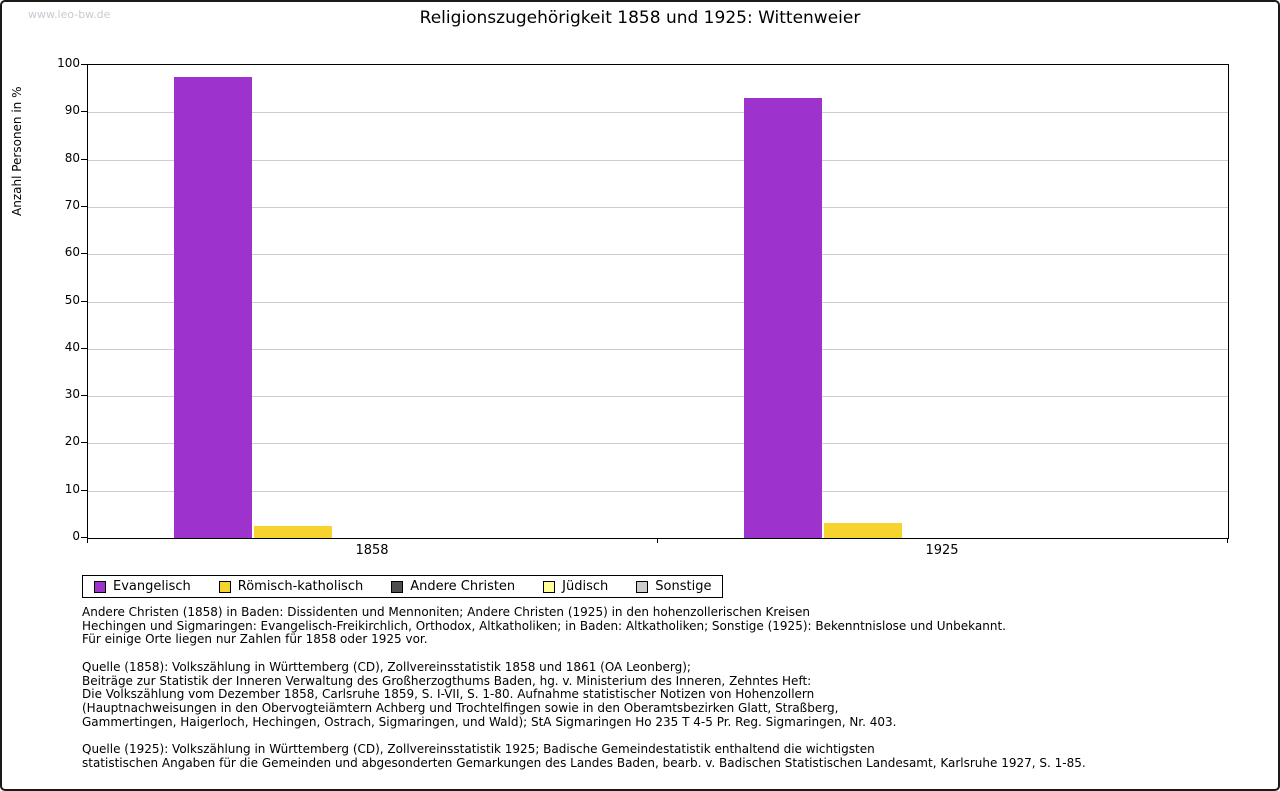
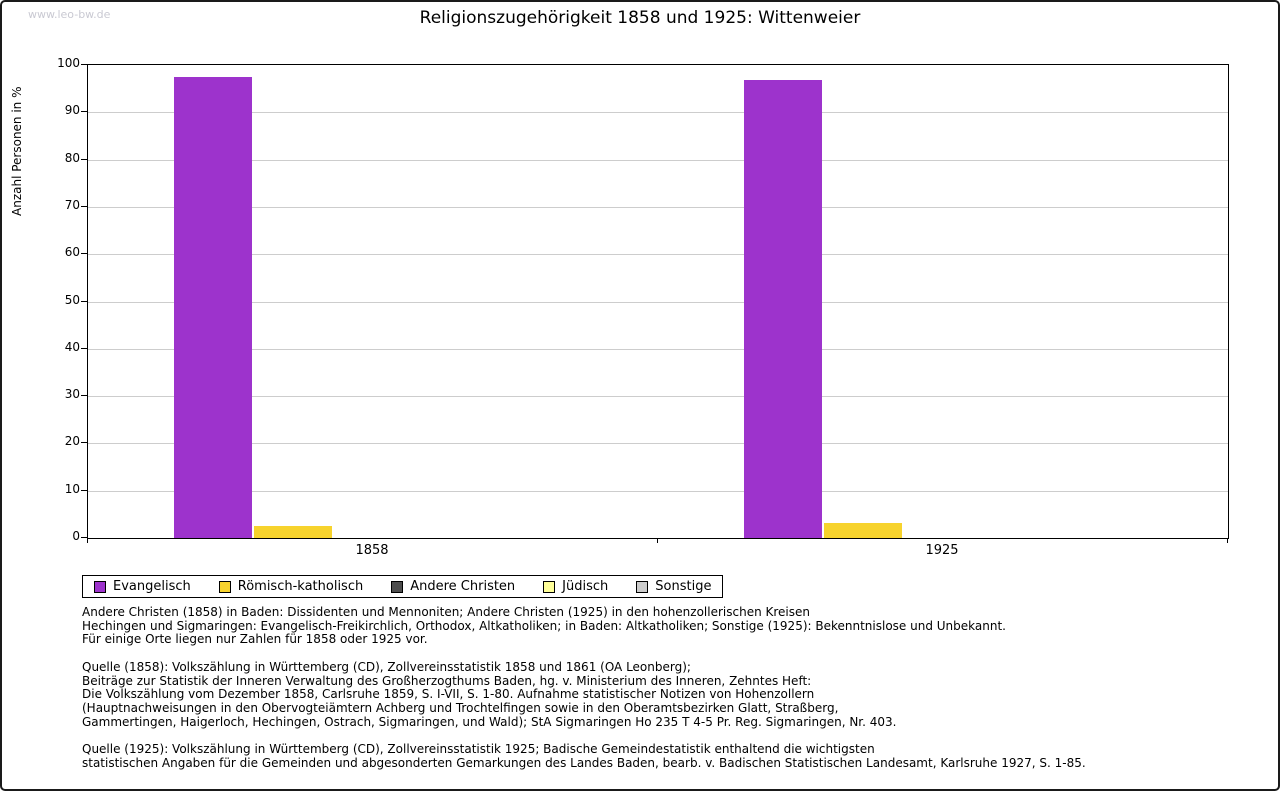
Evangelisch/1925: 93 -> 97
